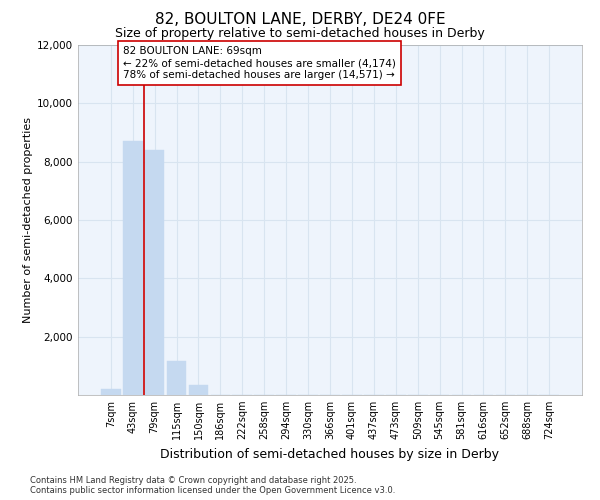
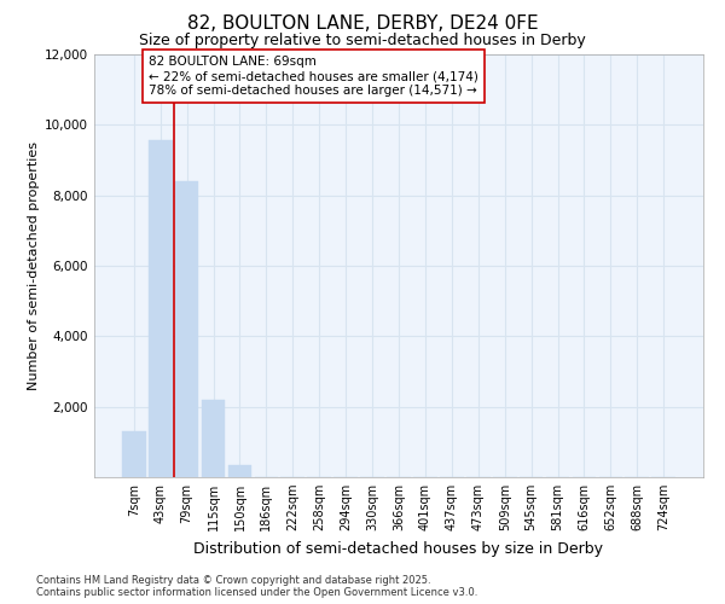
7sqm: 190 -> 1,300
43sqm: 8,700 -> 9,550
115sqm: 1,150 -> 2,200
